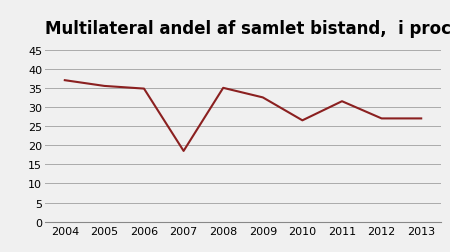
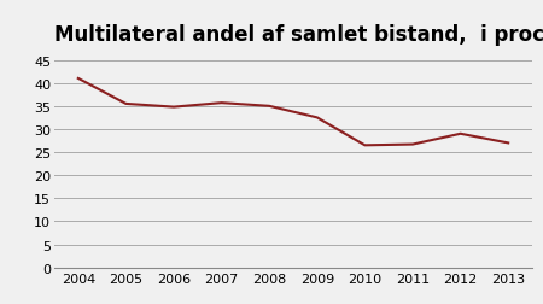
2004: 37.0 -> 41.0
2007: 18.5 -> 35.7
2011: 31.5 -> 26.7
2012: 27.0 -> 29.0
